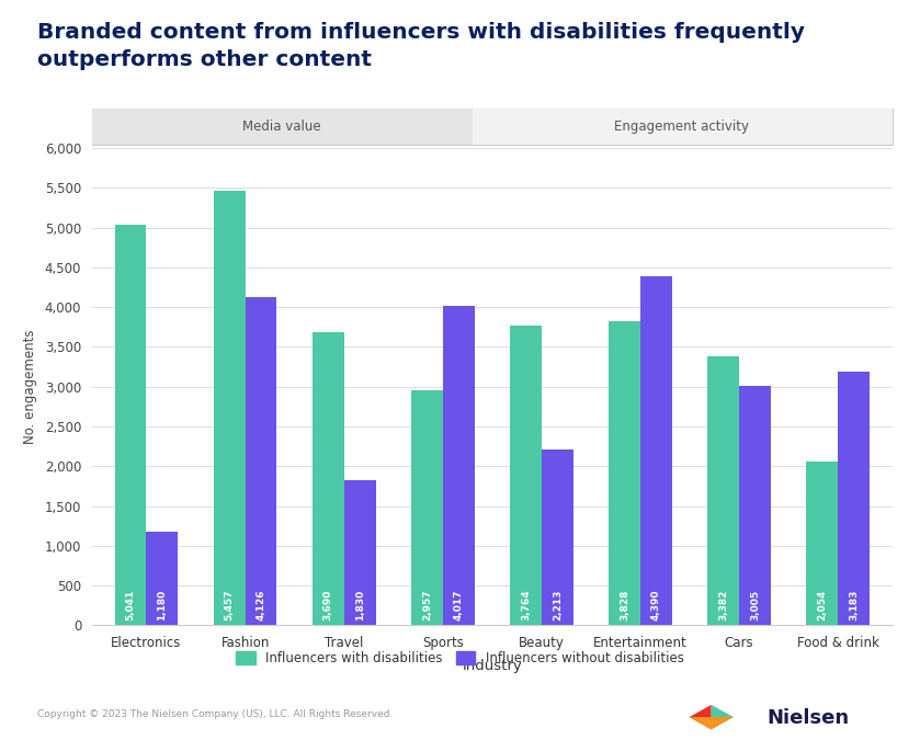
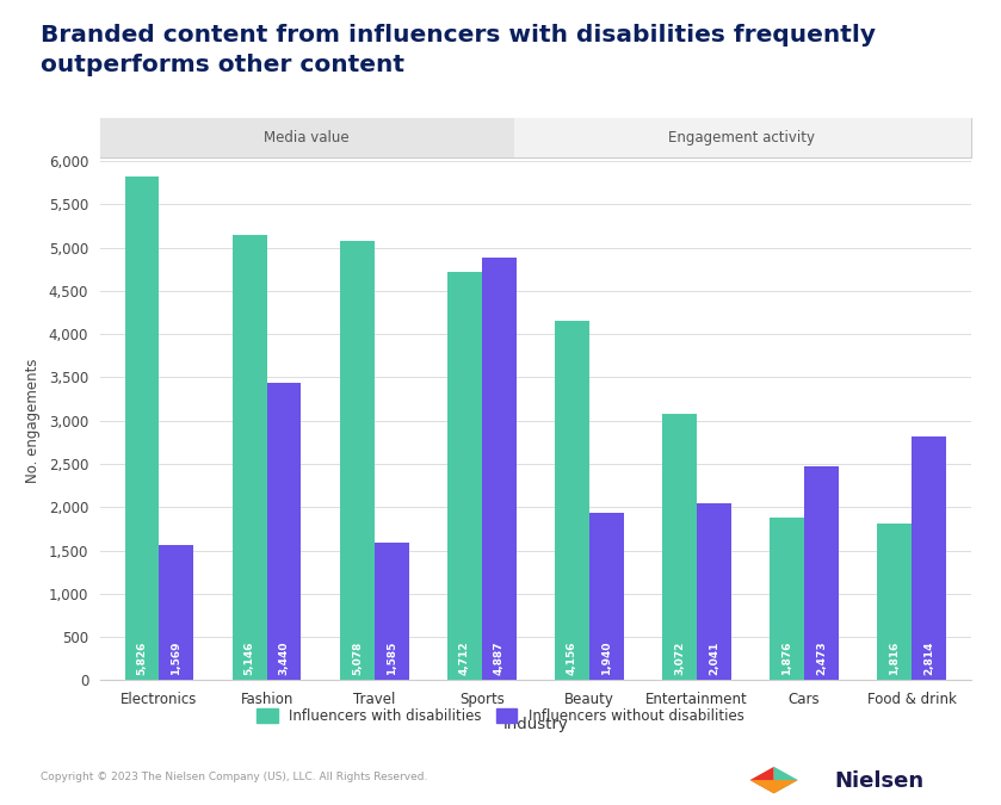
Influencers with disabilities/Electronics: 5,041 -> 5,826
Influencers without disabilities/Electronics: 1,180 -> 1,569
Influencers with disabilities/Fashion: 5,457 -> 5,146
Influencers without disabilities/Fashion: 4,126 -> 3,440
Influencers with disabilities/Travel: 3,690 -> 5,078
Influencers without disabilities/Travel: 1,830 -> 1,585
Influencers with disabilities/Sports: 2,957 -> 4,712
Influencers without disabilities/Sports: 4,017 -> 4,887
Influencers with disabilities/Beauty: 3,764 -> 4,156
Influencers without disabilities/Beauty: 2,213 -> 1,940
Influencers with disabilities/Entertainment: 3,828 -> 3,072
Influencers without disabilities/Entertainment: 4,390 -> 2,041
Influencers with disabilities/Cars: 3,382 -> 1,876
Influencers without disabilities/Cars: 3,005 -> 2,473
Influencers with disabilities/Food & drink: 2,054 -> 1,816
Influencers without disabilities/Food & drink: 3,183 -> 2,814
